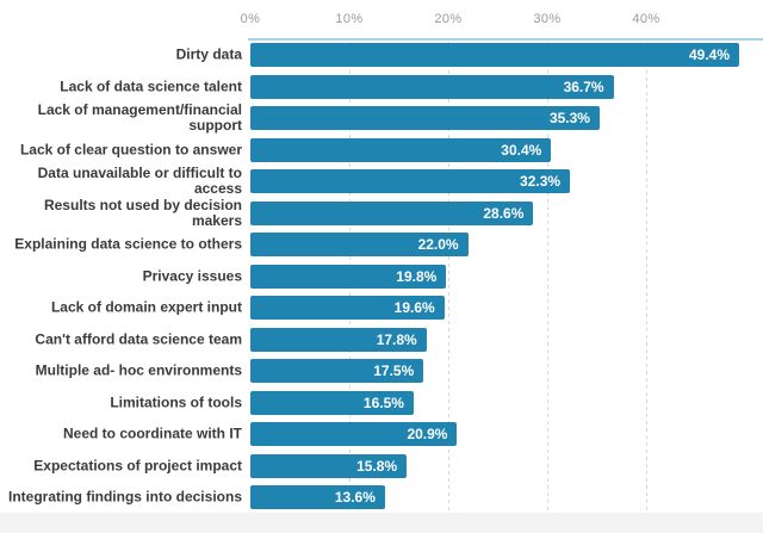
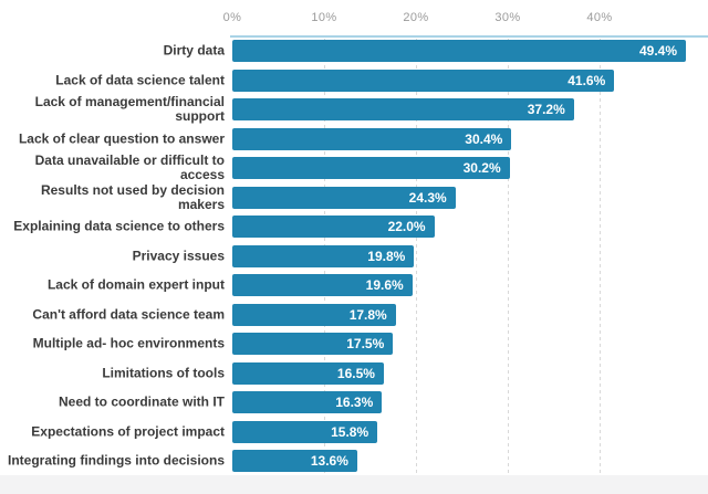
Lack of data science talent: 36.7% -> 41.6%
Lack of management/financial support: 35.3% -> 37.2%
Data unavailable or difficult to access: 32.3% -> 30.2%
Results not used by decision makers: 28.6% -> 24.3%
Need to coordinate with IT: 20.9% -> 16.3%
